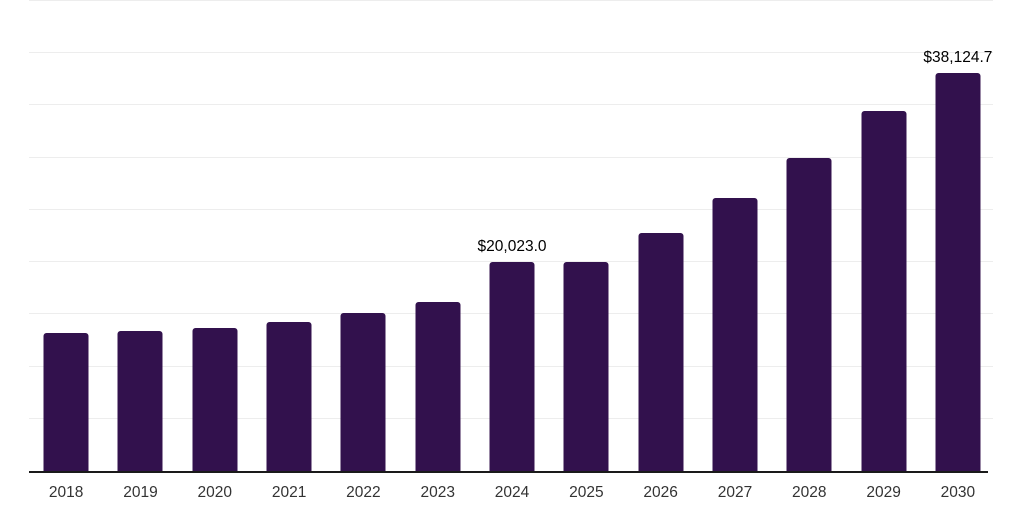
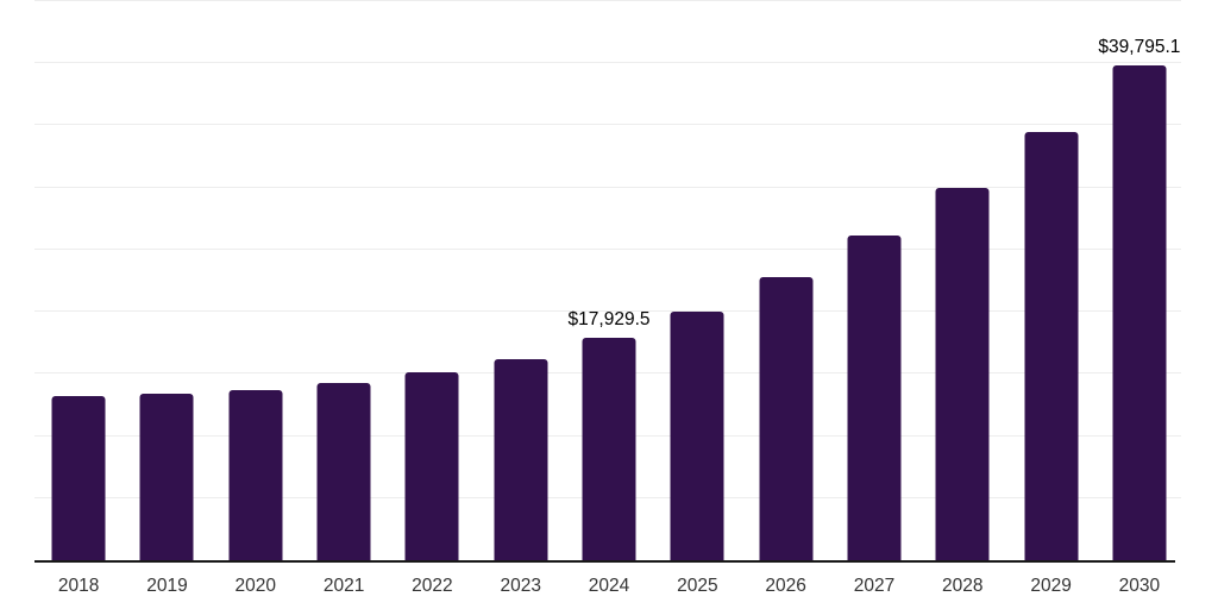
2024: $20,023.0 -> $17,929.5
2030: $38,124.7 -> $39,795.1
